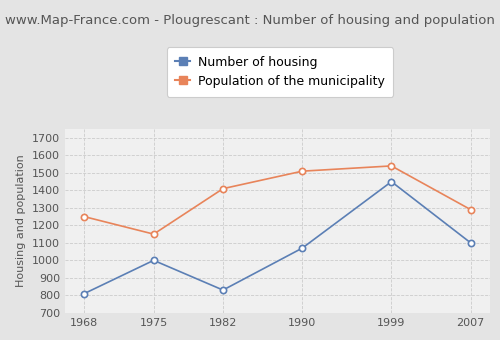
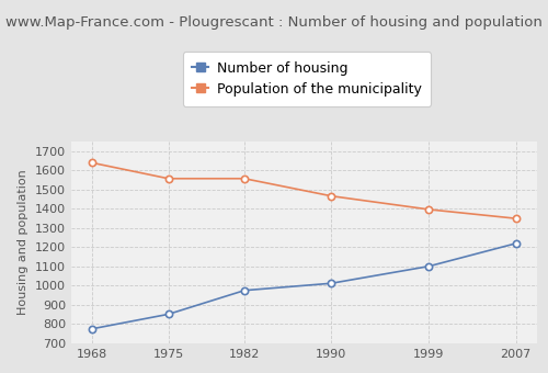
Number of housing/1968: 810 -> 780
Population of the municipality/1968: 1250 -> 1640
Number of housing/1975: 1000 -> 850
Population of the municipality/1975: 1150 -> 1560
Number of housing/1982: 830 -> 980
Population of the municipality/1982: 1410 -> 1560
Number of housing/1990: 1070 -> 1010
Population of the municipality/1990: 1510 -> 1470
Number of housing/1999: 1450 -> 1100
Population of the municipality/1999: 1540 -> 1400
Number of housing/2007: 1100 -> 1220
Population of the municipality/2007: 1290 -> 1350
